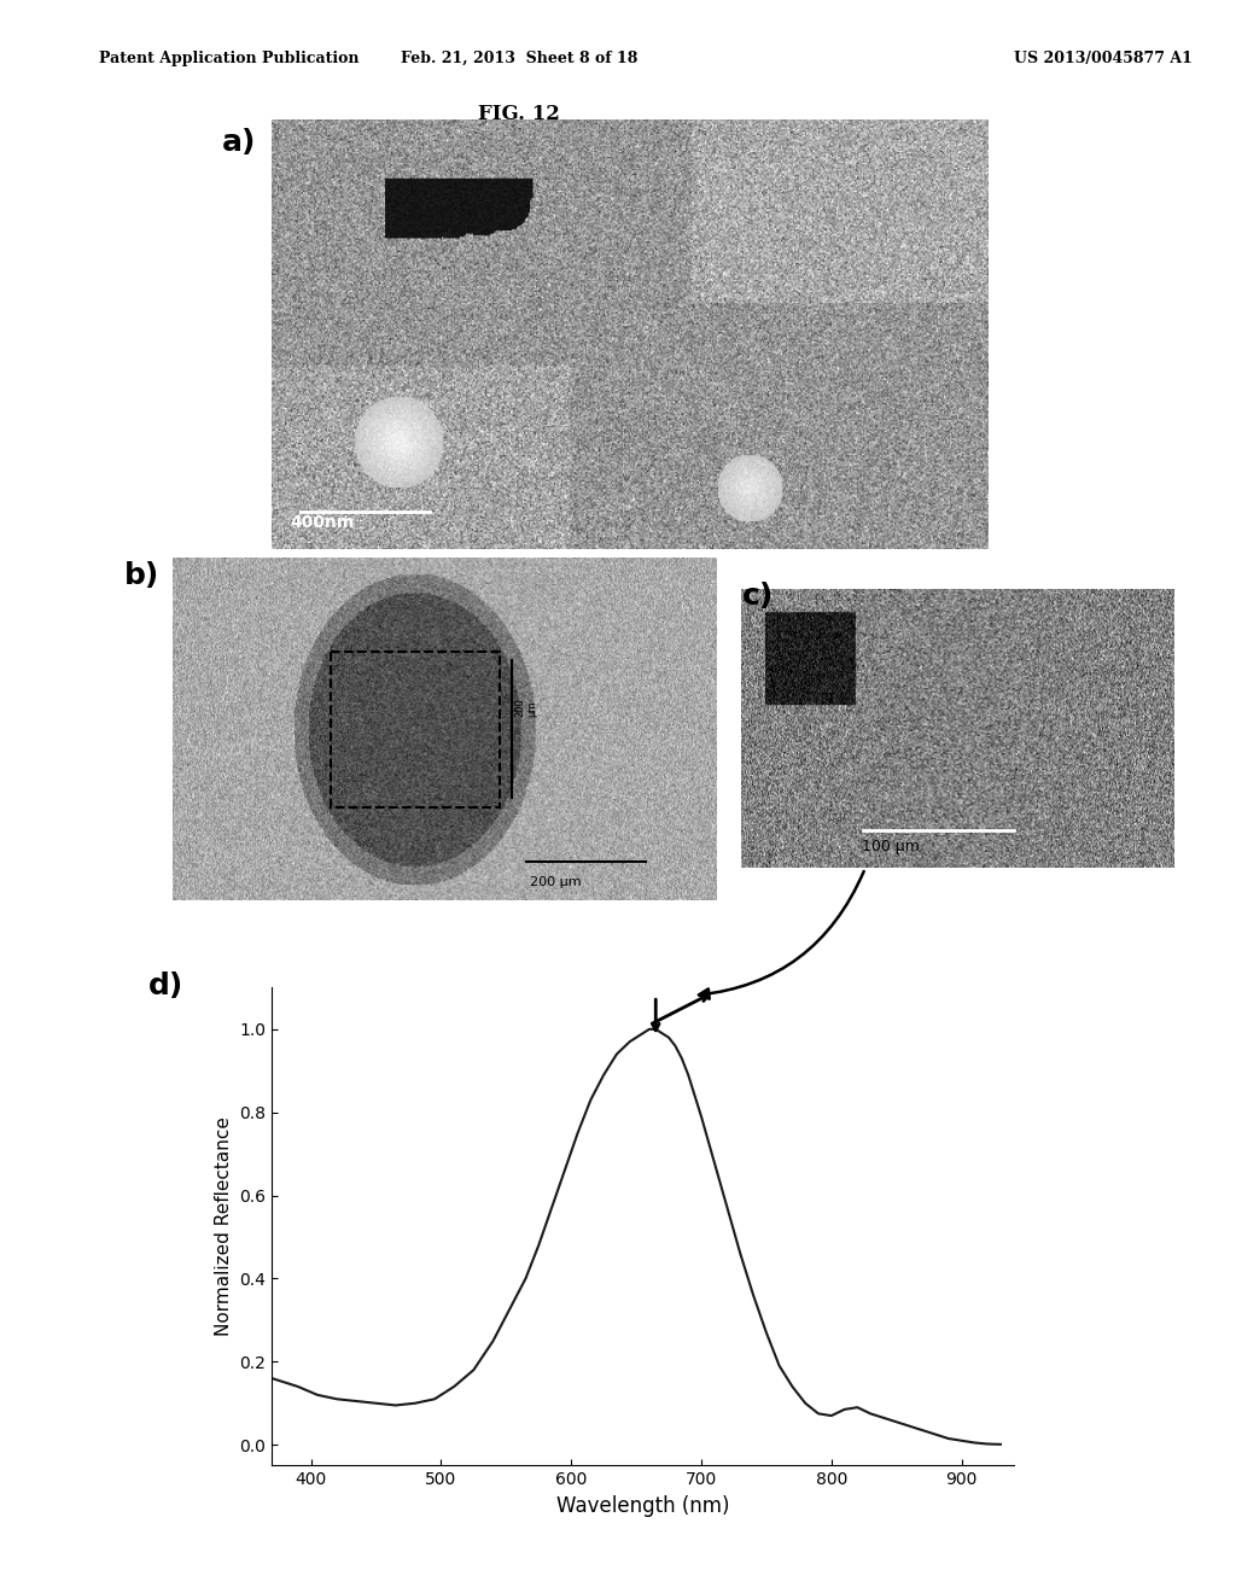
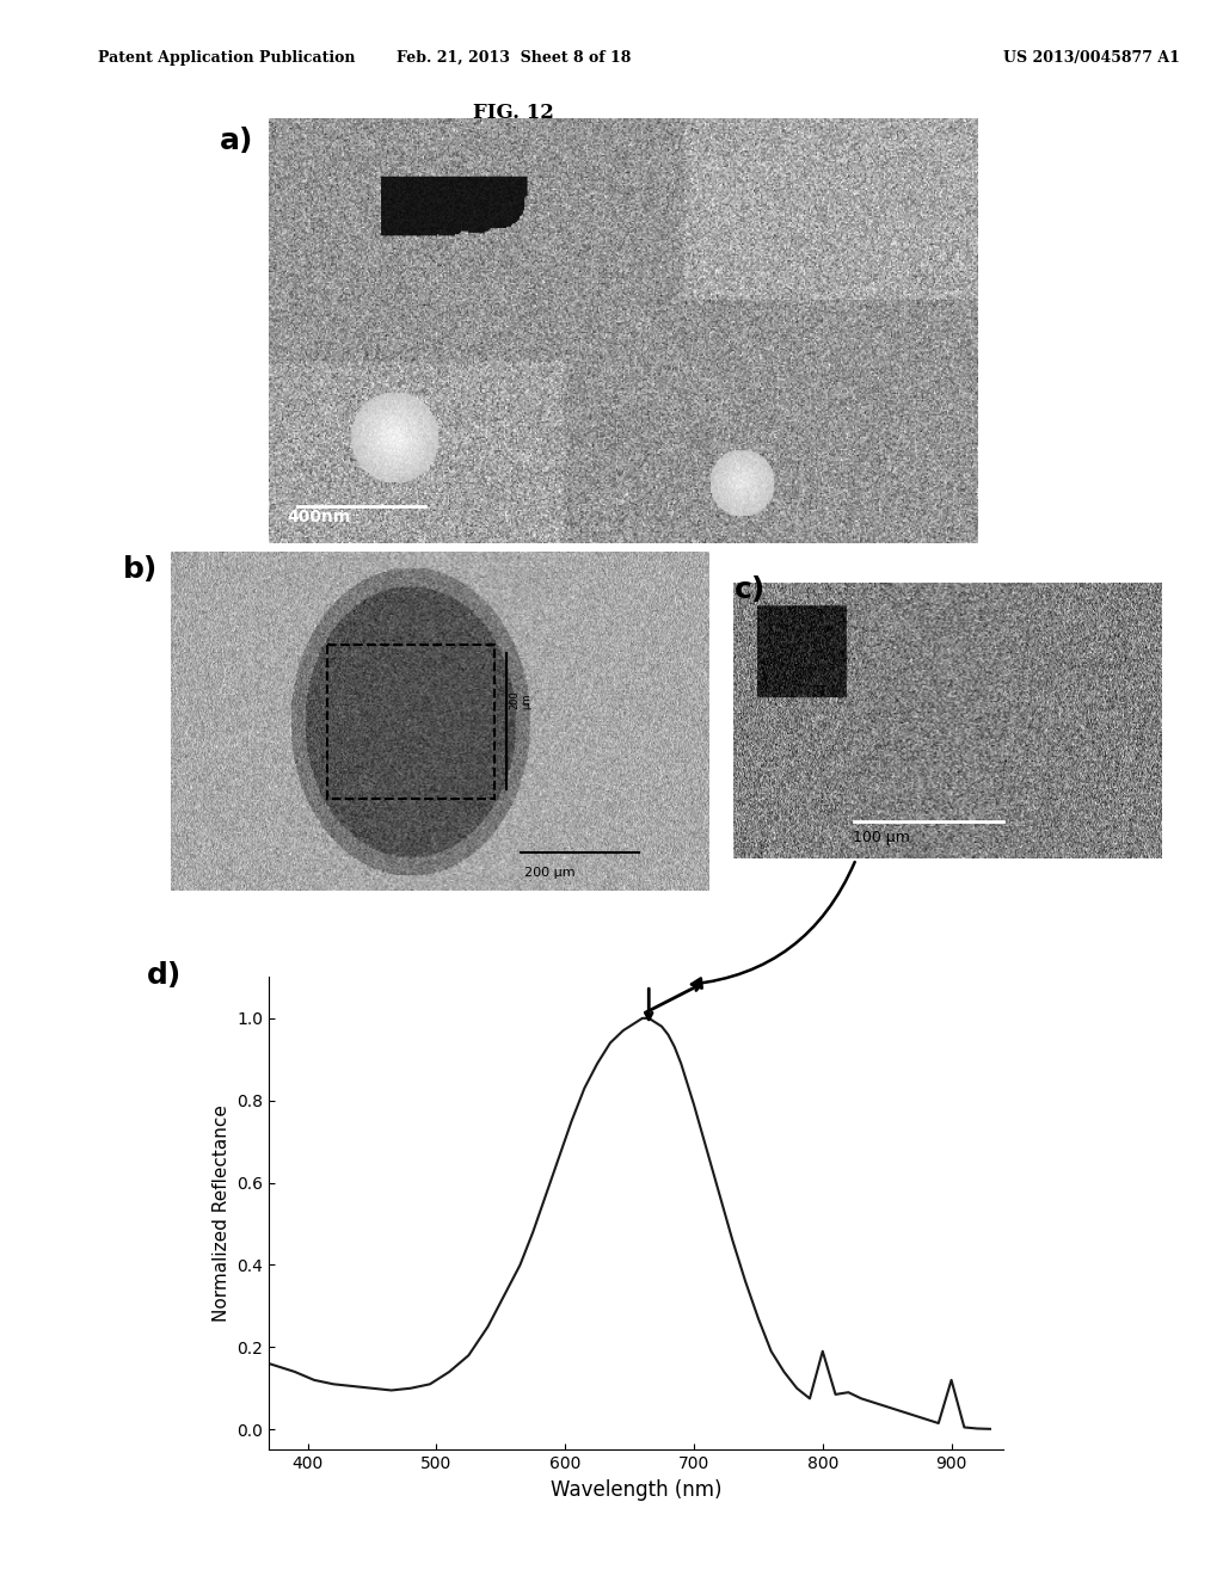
800: 0.070 -> 0.190
900: 0.010 -> 0.120
